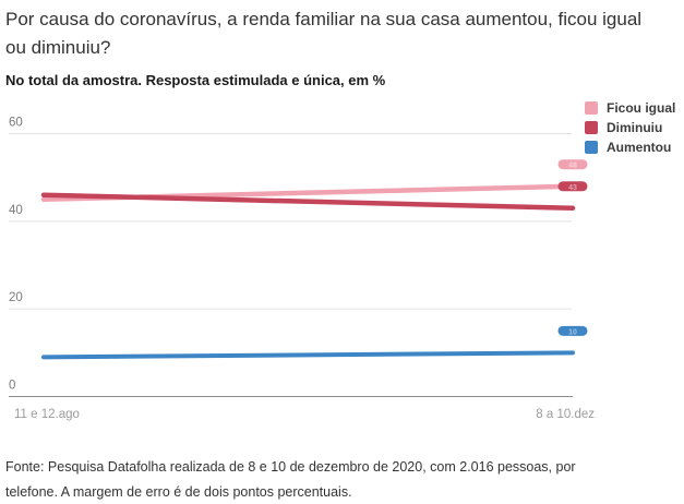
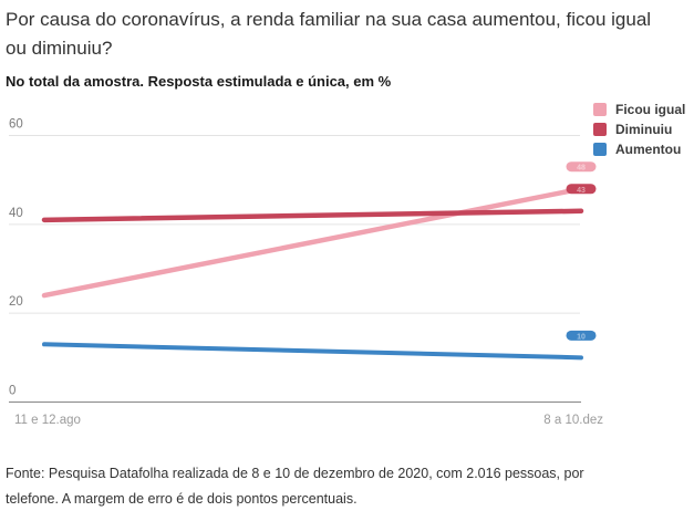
Ficou igual/11 e 12.ago: 45 -> 24
Diminuiu/11 e 12.ago: 46 -> 41
Aumentou/11 e 12.ago: 9 -> 13
